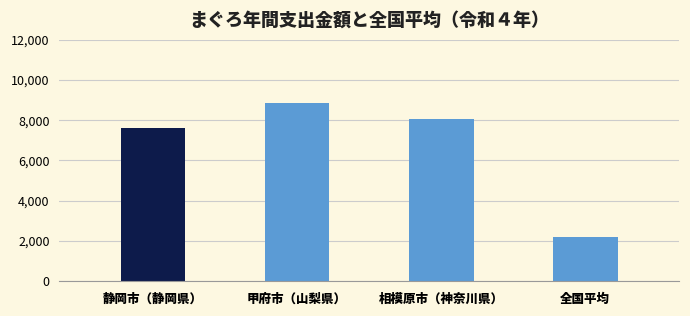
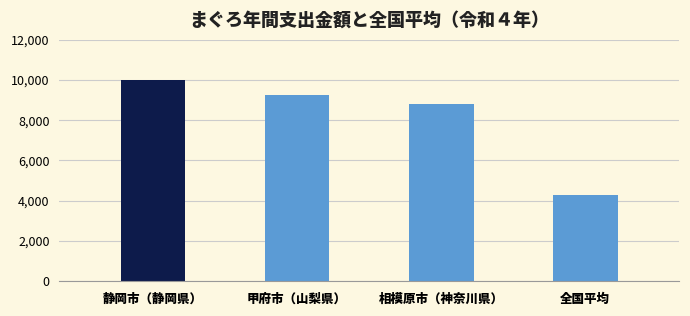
静岡市（静岡県）: 7,600 -> 10,020
甲府市（山梨県）: 8,850 -> 9,270
相模原市（神奈川県）: 8,050 -> 8,820
全国平均: 2,200 -> 4,270
